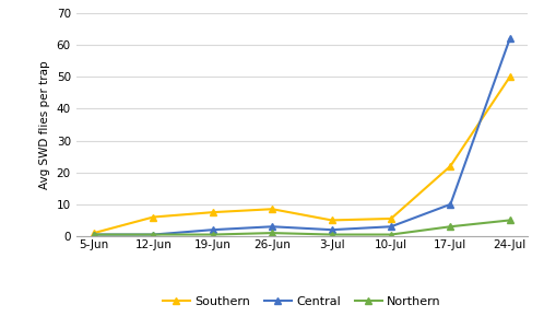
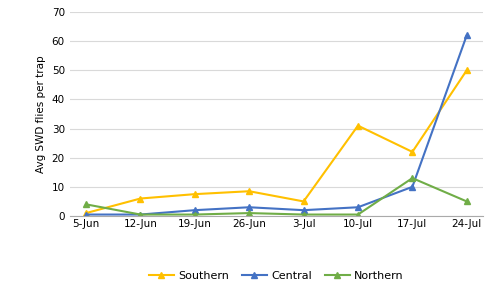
Northern/5-Jun: 0.5 -> 4.0
Southern/10-Jul: 5.5 -> 31.0
Northern/17-Jul: 3.0 -> 13.0
